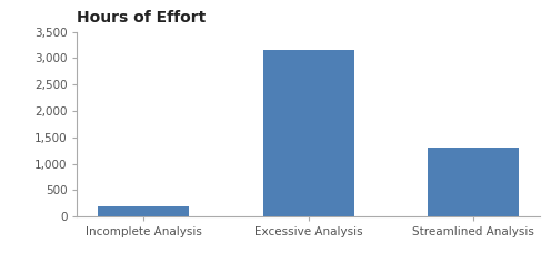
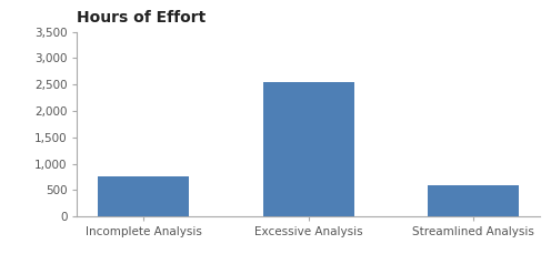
Incomplete Analysis: 200 -> 750
Excessive Analysis: 3,150 -> 2,550
Streamlined Analysis: 1,300 -> 600
